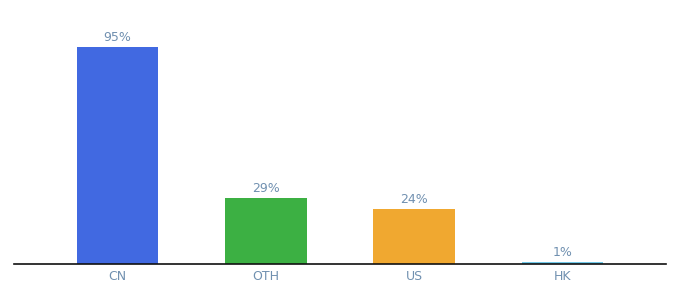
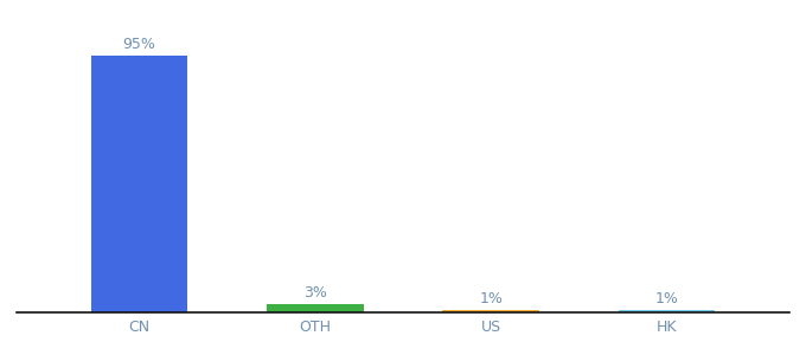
OTH: 29% -> 3%
US: 24% -> 1%
